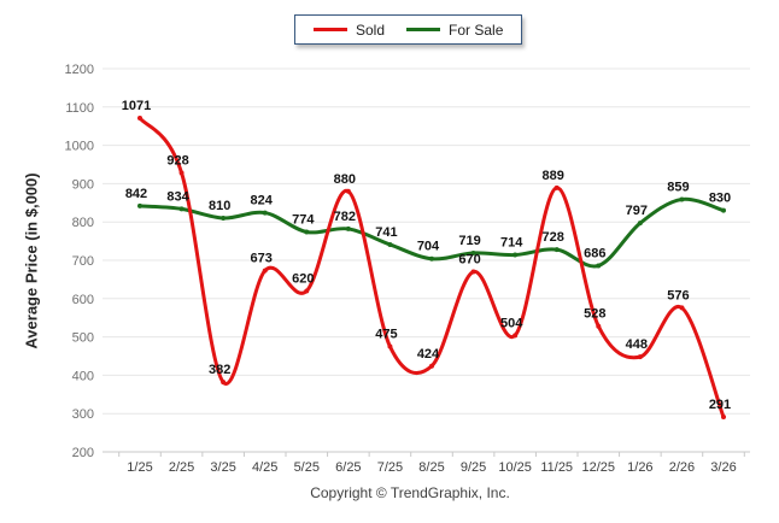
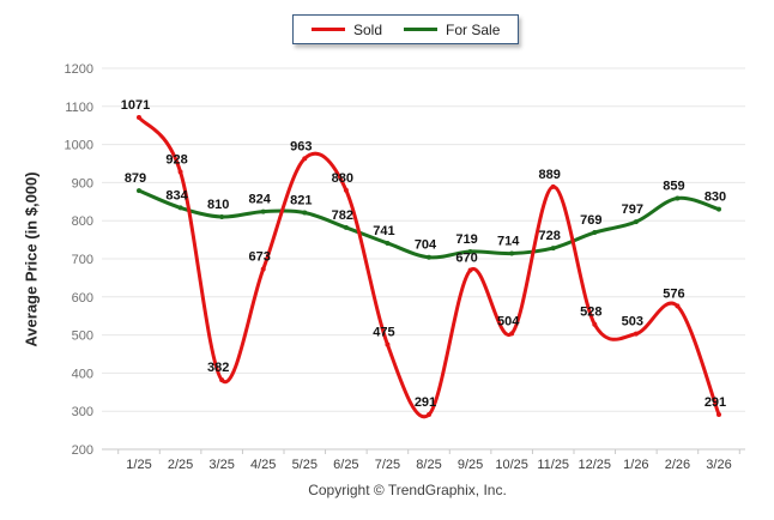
For Sale/1/25: 842 -> 879
Sold/5/25: 620 -> 963
For Sale/5/25: 774 -> 821
Sold/8/25: 424 -> 291
For Sale/12/25: 686 -> 769
Sold/1/26: 448 -> 503
